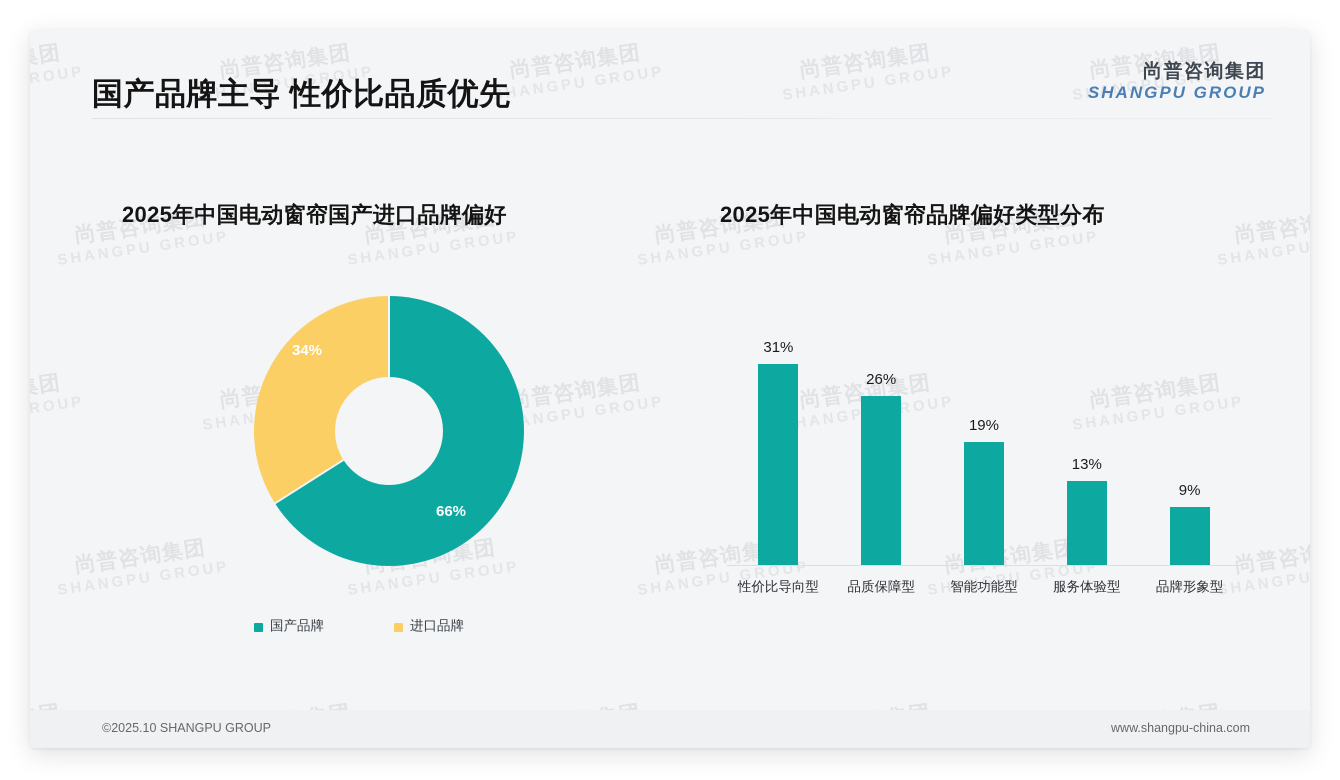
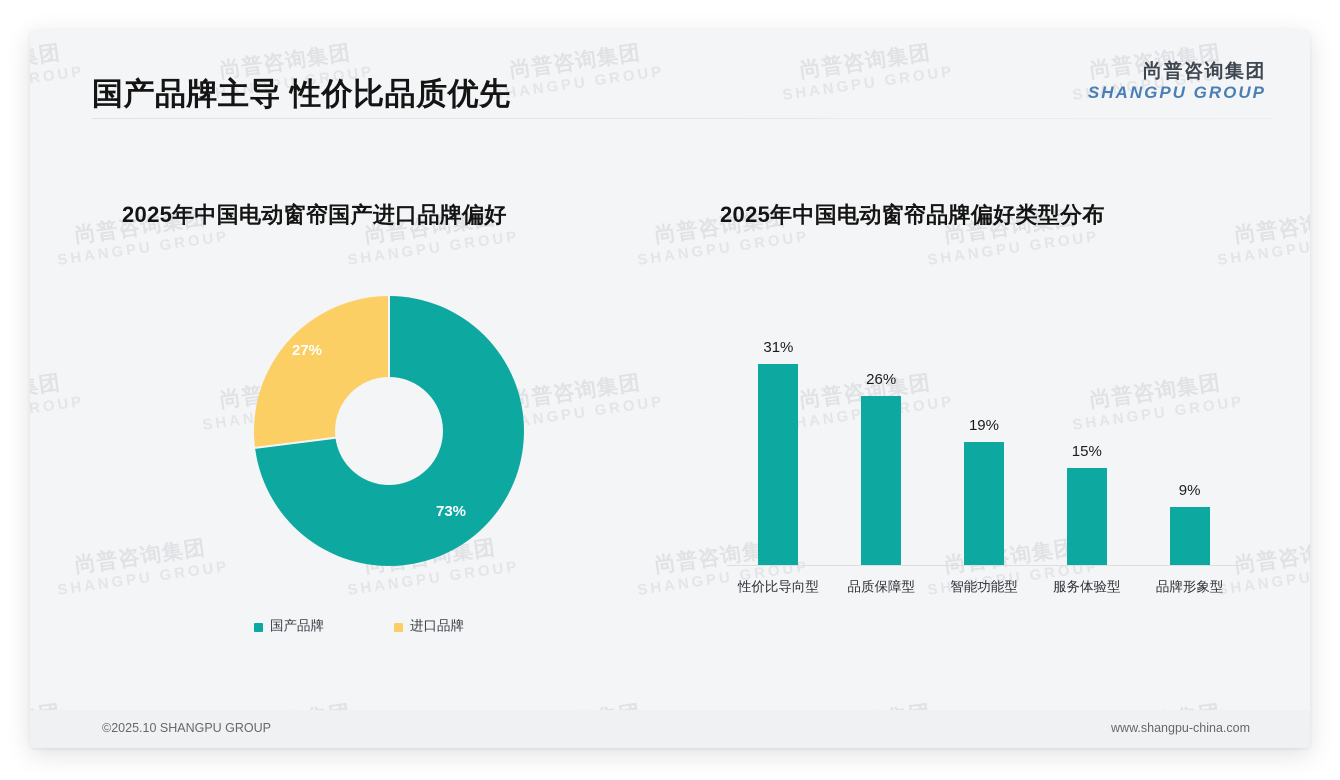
2025年中国电动窗帘国产进口品牌偏好/国产品牌: 66% -> 73%
2025年中国电动窗帘国产进口品牌偏好/进口品牌: 34% -> 27%
2025年中国电动窗帘品牌偏好类型分布/服务体验型: 13% -> 15%
